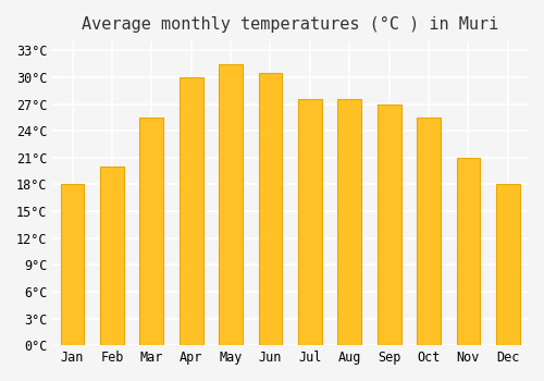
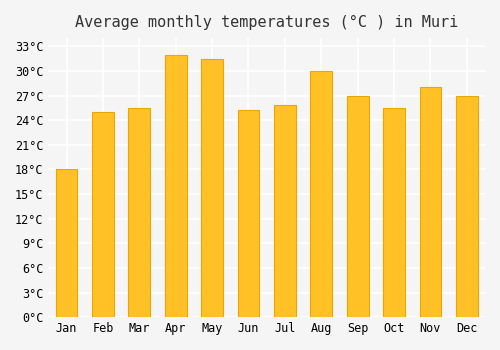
Feb: 20.0°C -> 25.0°C
Apr: 30.0°C -> 32.0°C
Jun: 30.5°C -> 25.2°C
Jul: 27.5°C -> 25.8°C
Aug: 27.5°C -> 30.0°C
Nov: 21.0°C -> 28.0°C
Dec: 18.0°C -> 27.0°C
